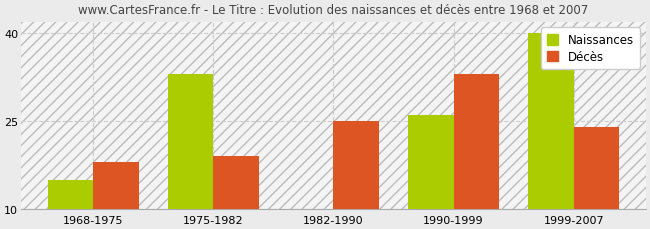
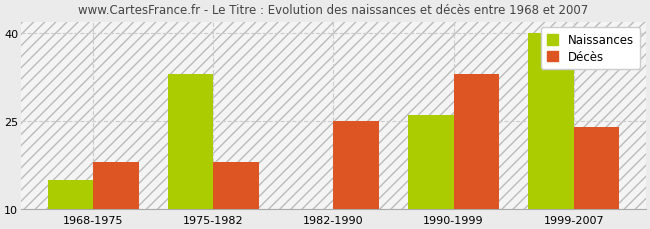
Décès/1975-1982: 19 -> 18
